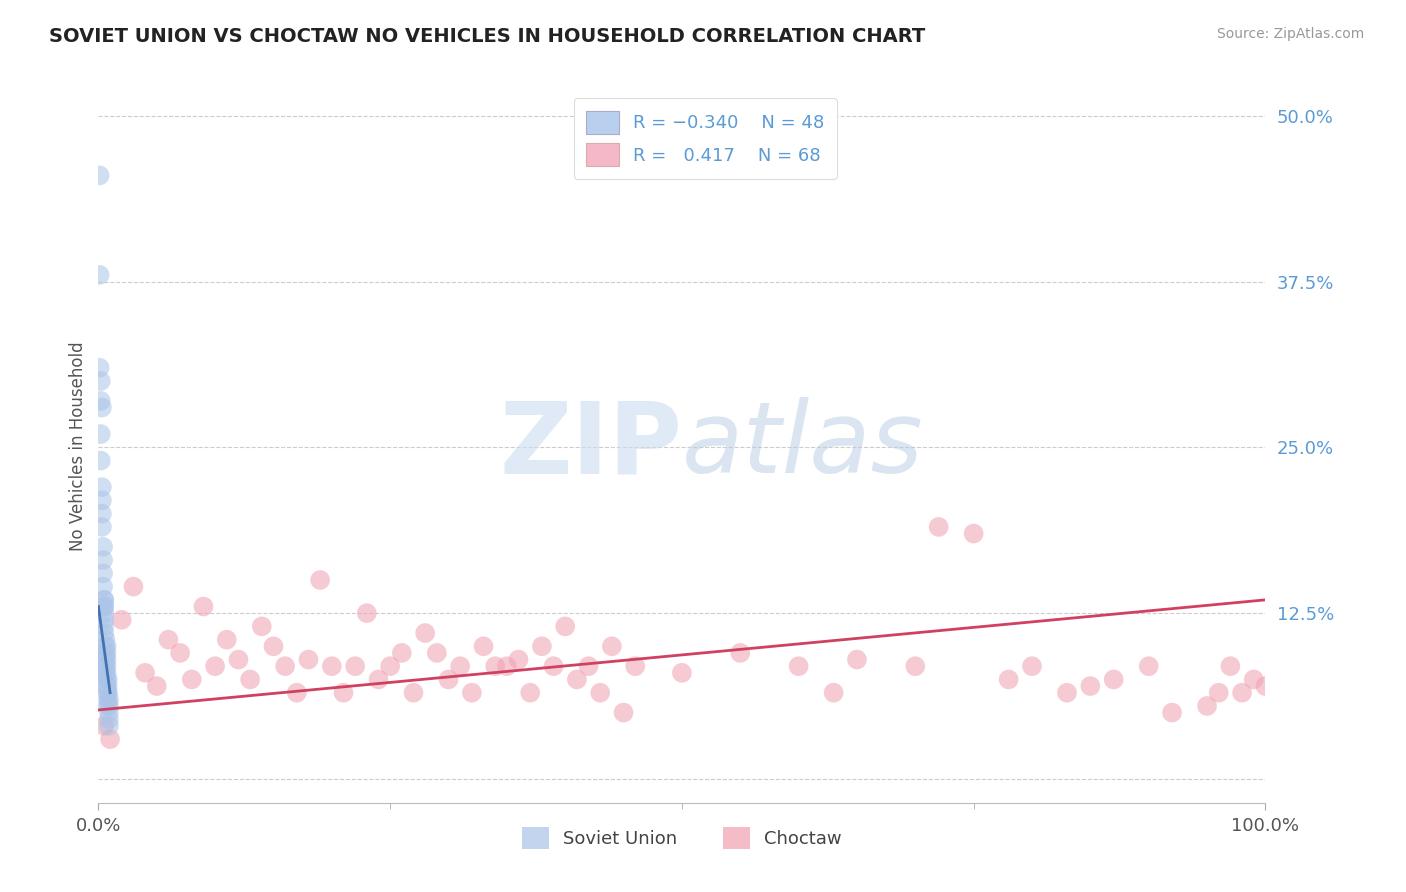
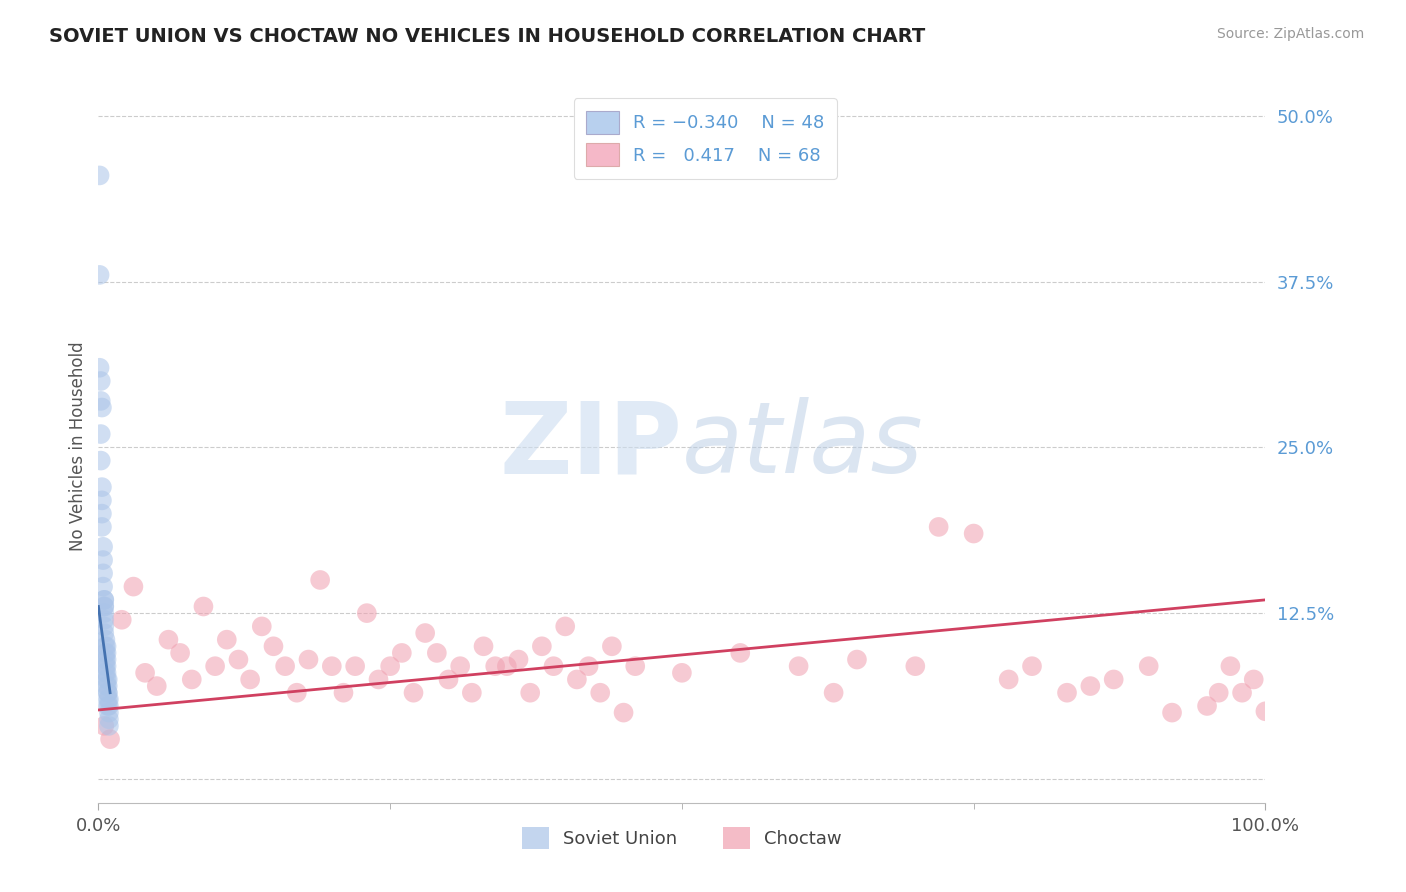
Choctaw/100.0%: 7.0% -> 5.1%
